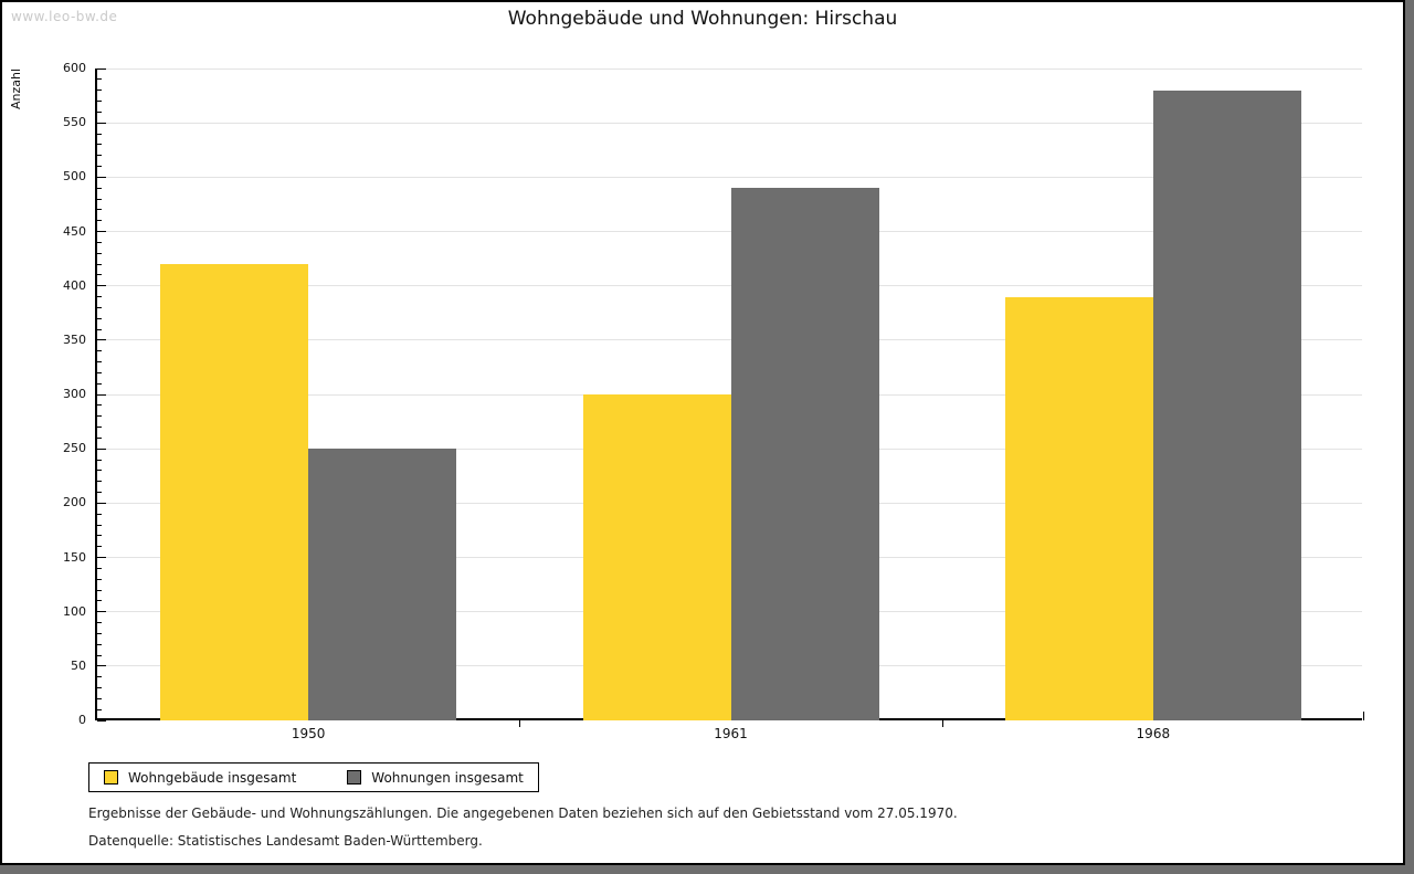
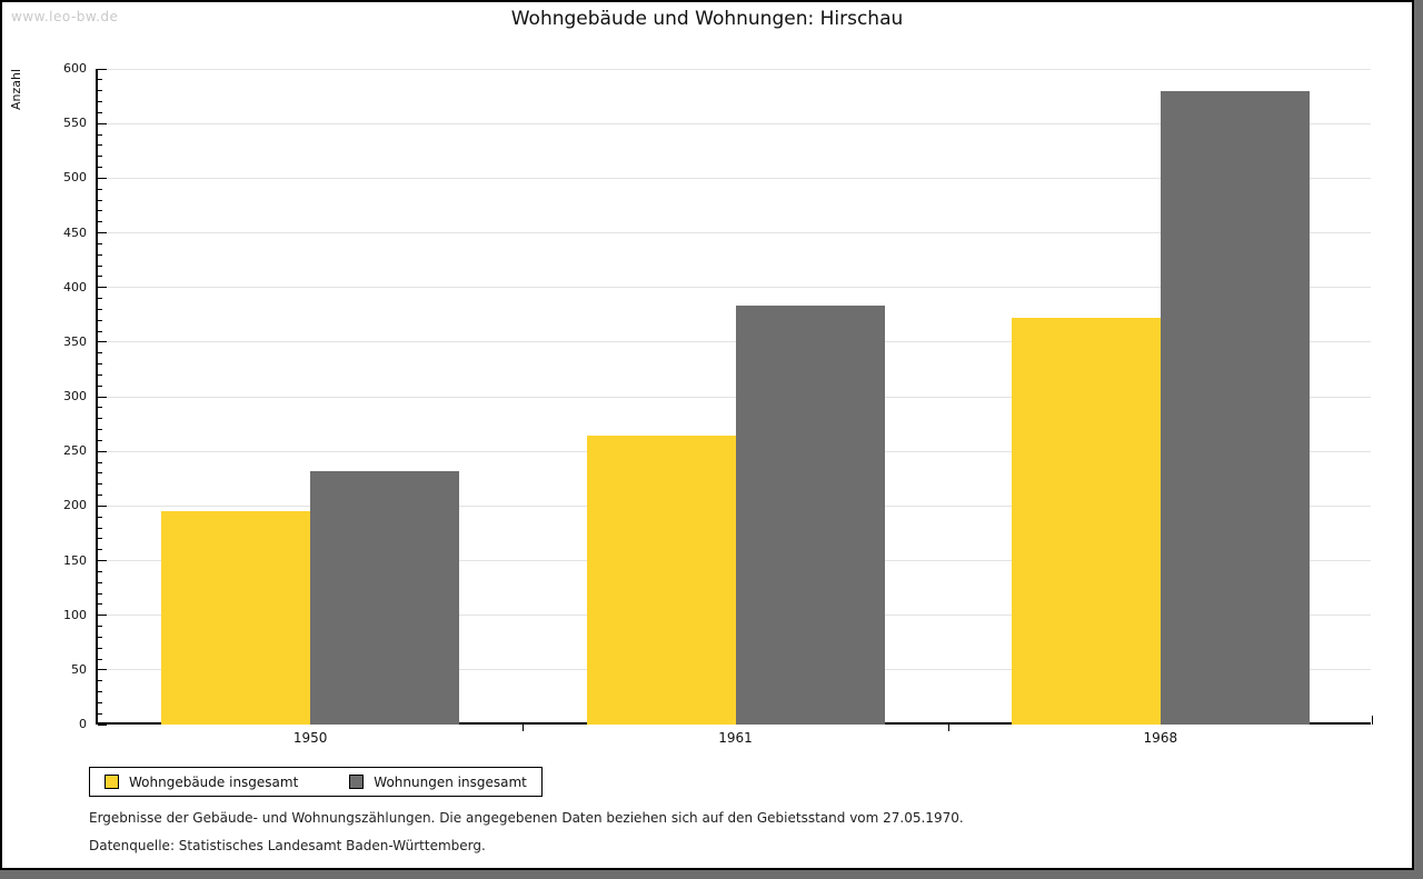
Wohngebäude insgesamt/1950: 420 -> 200
Wohnungen insgesamt/1950: 250 -> 230
Wohngebäude insgesamt/1961: 300 -> 260
Wohnungen insgesamt/1961: 490 -> 380
Wohngebäude insgesamt/1968: 390 -> 370
